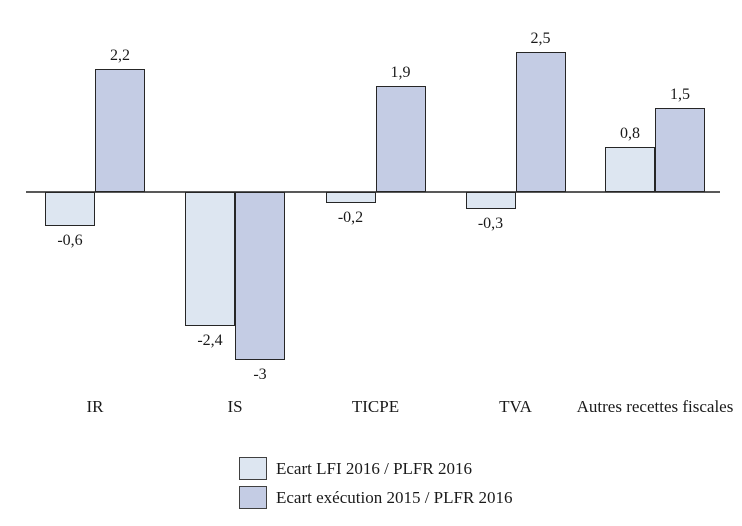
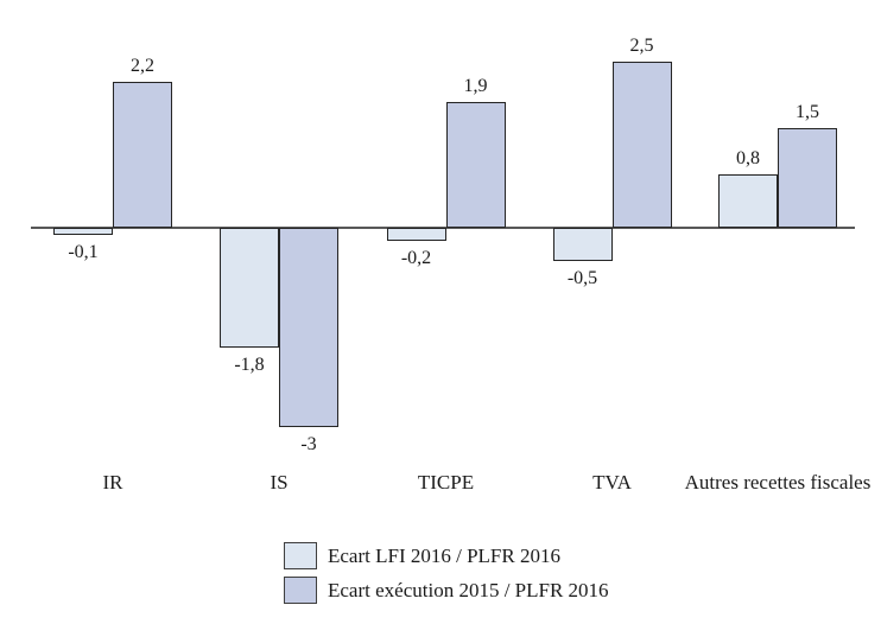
Ecart LFI 2016 / PLFR 2016/IR: -0,6 -> -0,1
Ecart LFI 2016 / PLFR 2016/IS: -2,4 -> -1,8
Ecart LFI 2016 / PLFR 2016/TVA: -0,3 -> -0,5
